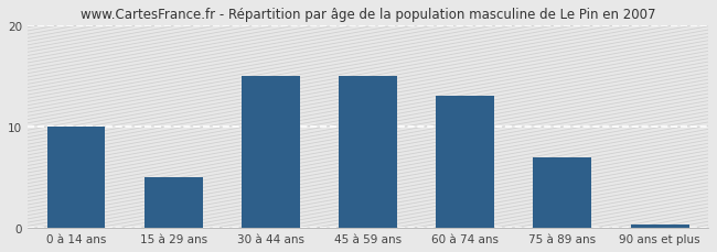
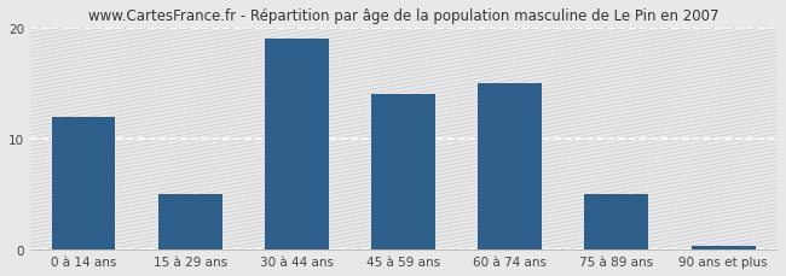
0 à 14 ans: 10.0 -> 12.0
30 à 44 ans: 15.0 -> 19.0
45 à 59 ans: 15.0 -> 14.0
60 à 74 ans: 13.0 -> 15.0
75 à 89 ans: 7.0 -> 5.0
